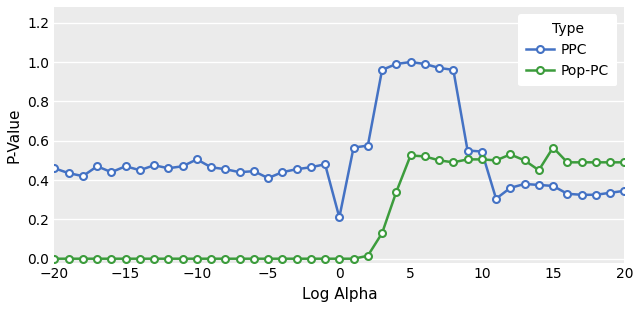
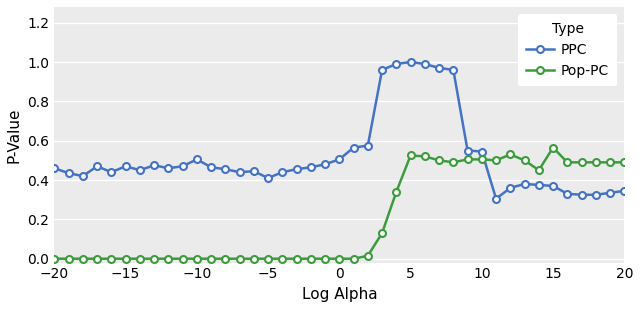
PPC/0: 0.21 -> 0.51
